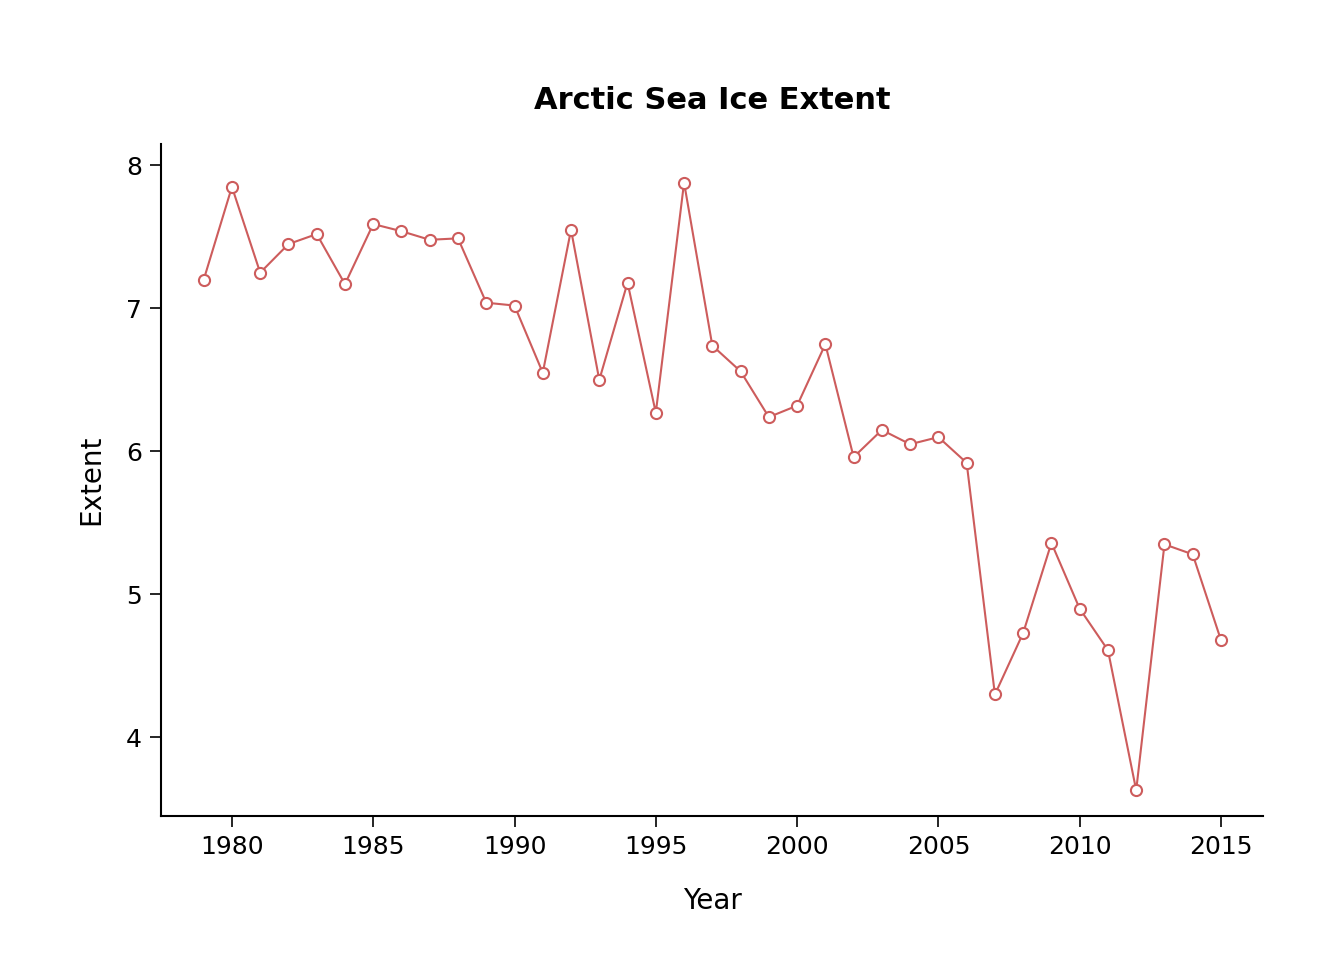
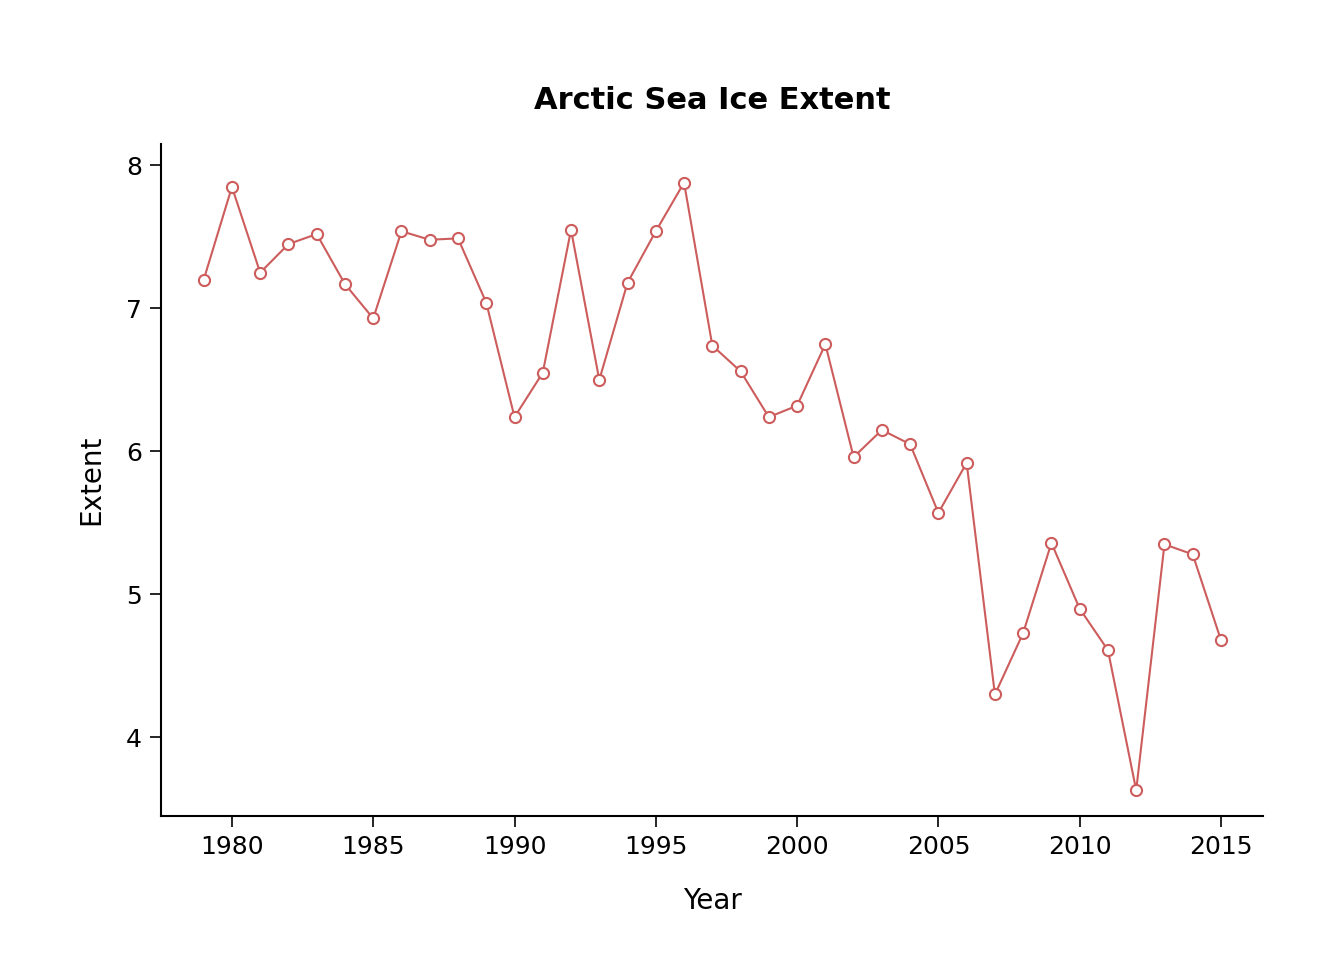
1985: 7.59 -> 6.93
1990: 7.02 -> 6.24
1995: 6.27 -> 7.54
2005: 6.10 -> 5.57
